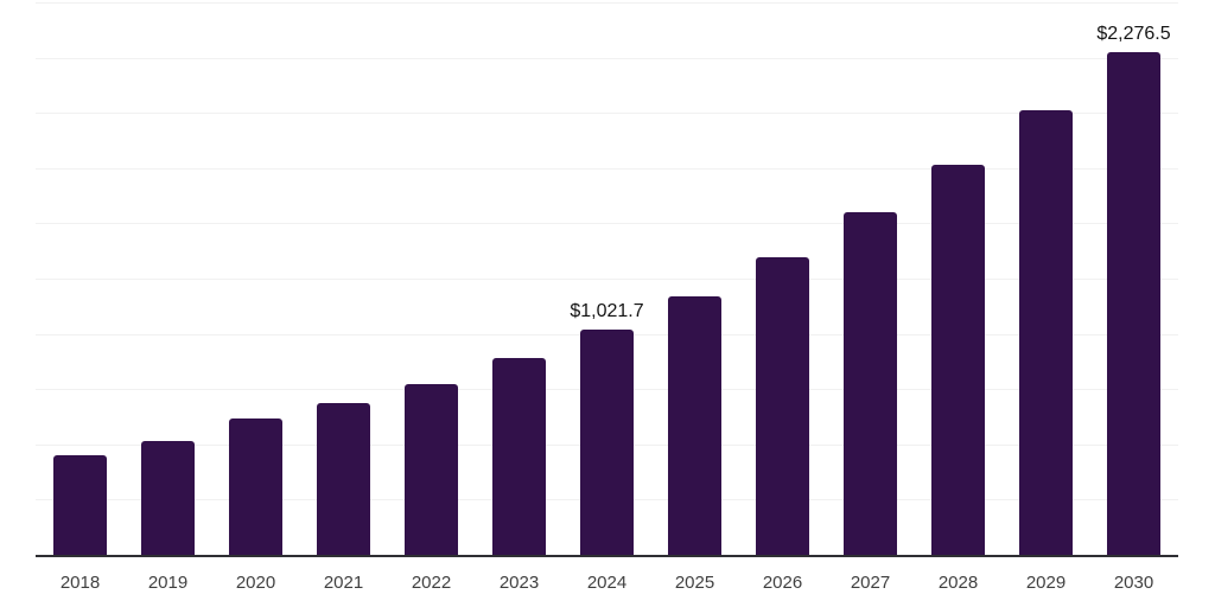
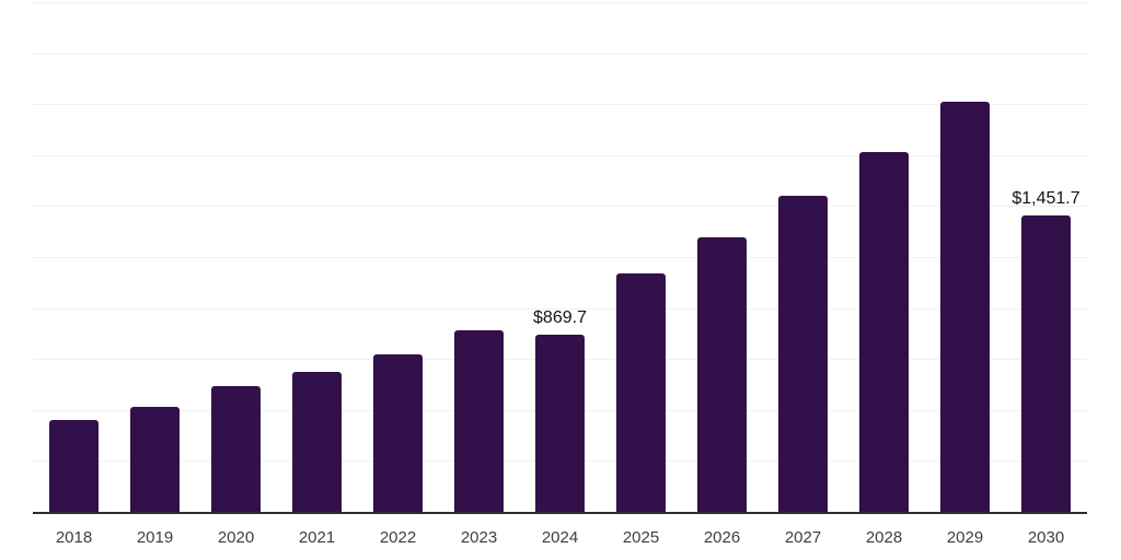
2024: $1,021.7 -> $869.7
2030: $2,276.5 -> $1,451.7
